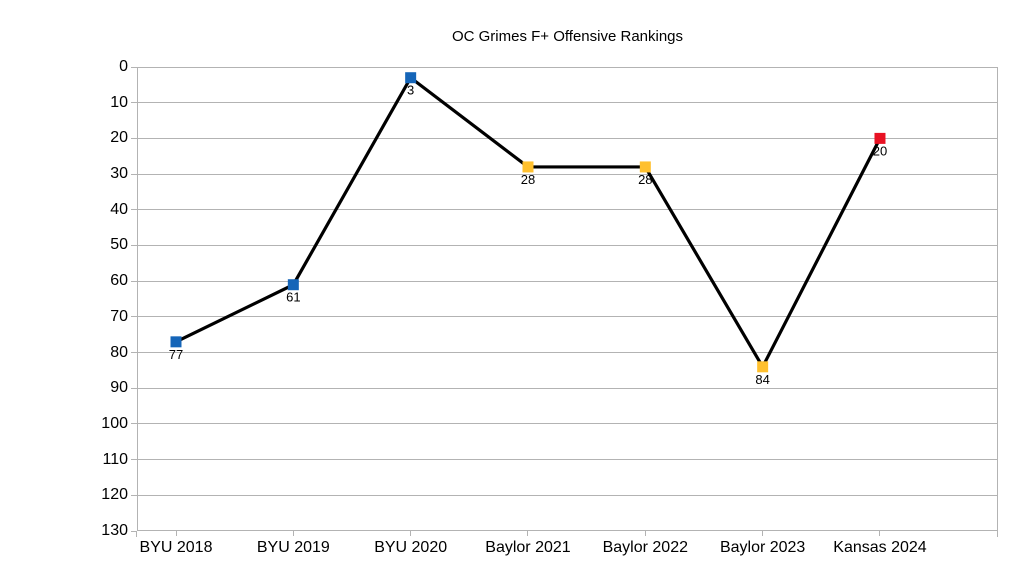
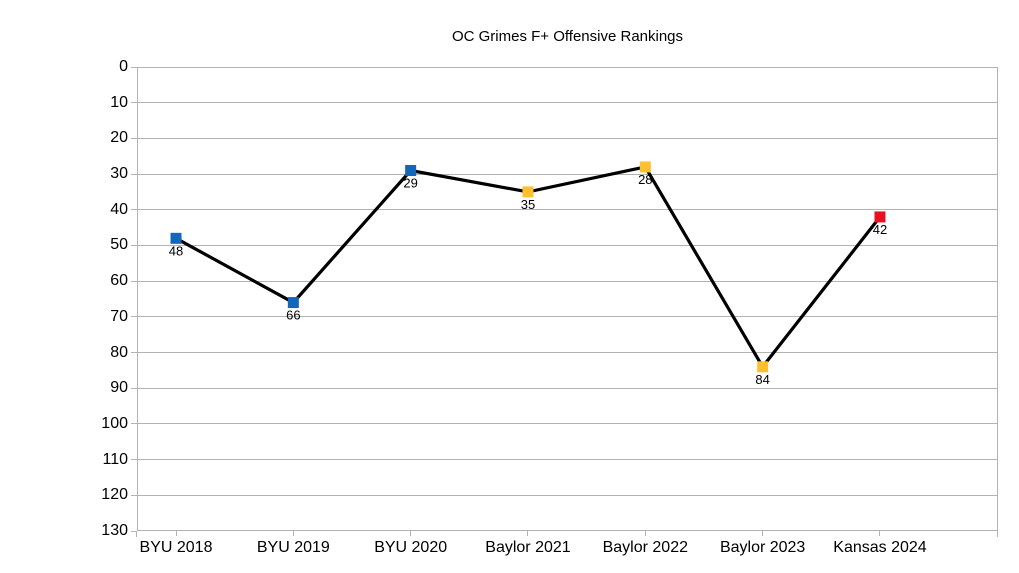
BYU 2018: 77 -> 48
BYU 2019: 61 -> 66
BYU 2020: 3 -> 29
Baylor 2021: 28 -> 35
Kansas 2024: 20 -> 42
